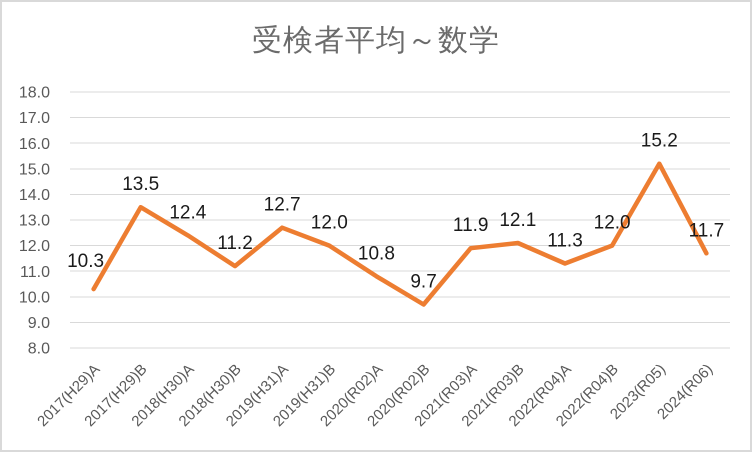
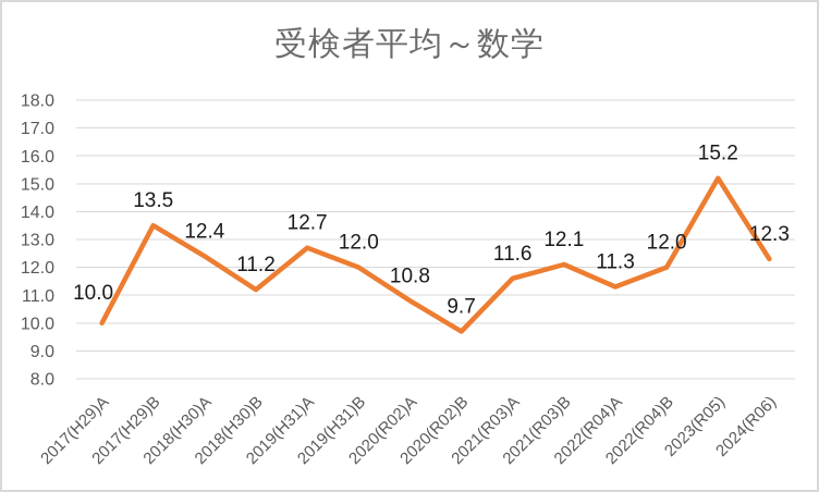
2017(H29)A: 10.3 -> 10.0
2021(R03)A: 11.9 -> 11.6
2024(R06): 11.7 -> 12.3
